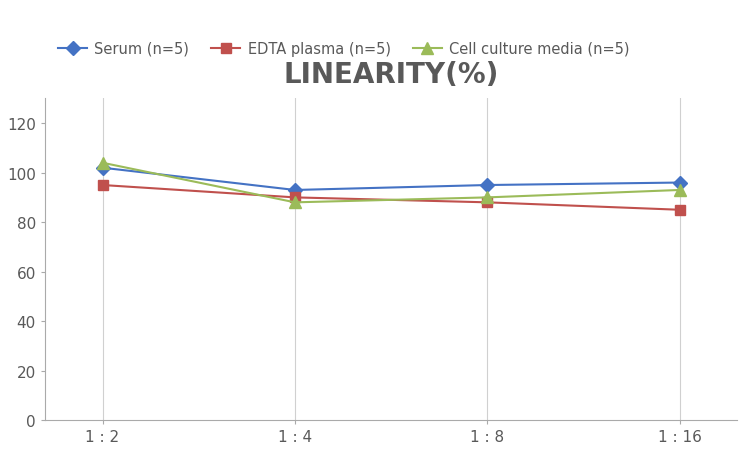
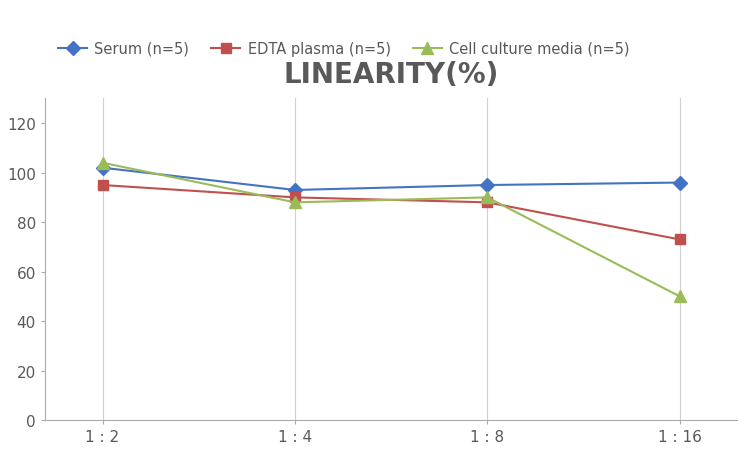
EDTA plasma (n=5)/1 : 16: 85 -> 73
Cell culture media (n=5)/1 : 16: 93 -> 50
